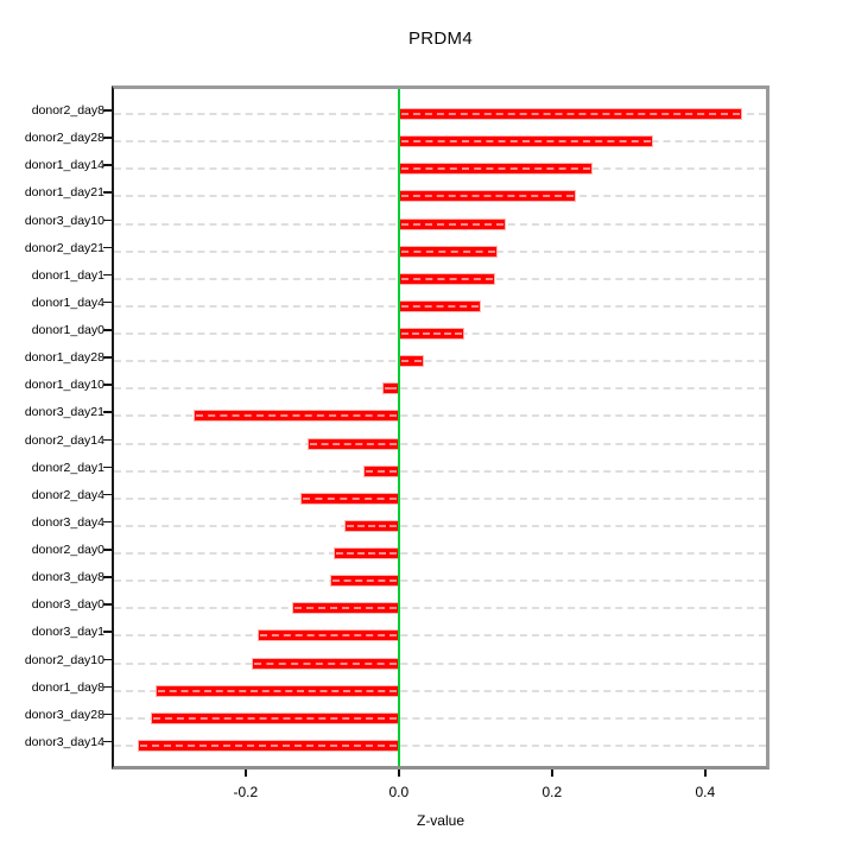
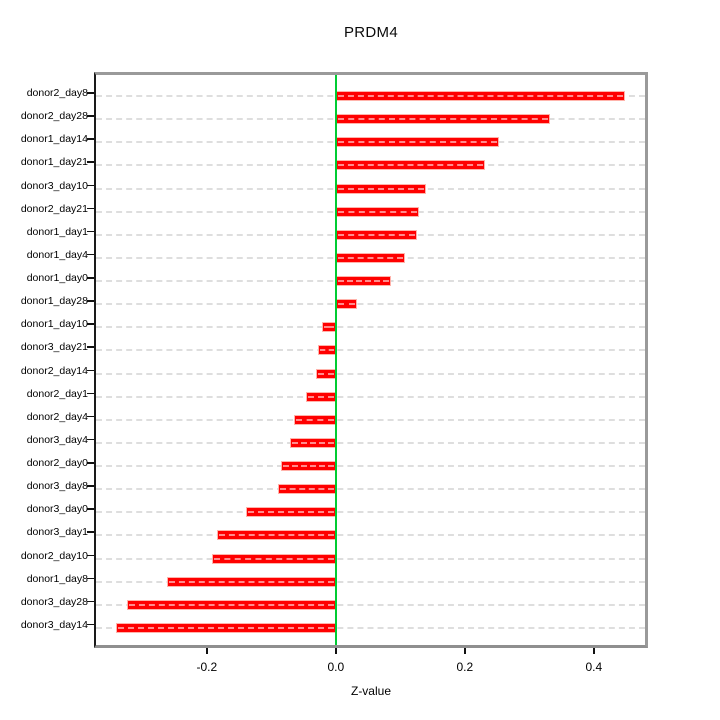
donor3_day21: -0.27 -> -0.03
donor2_day14: -0.12 -> -0.03
donor2_day4: -0.13 -> -0.07
donor1_day8: -0.32 -> -0.26
